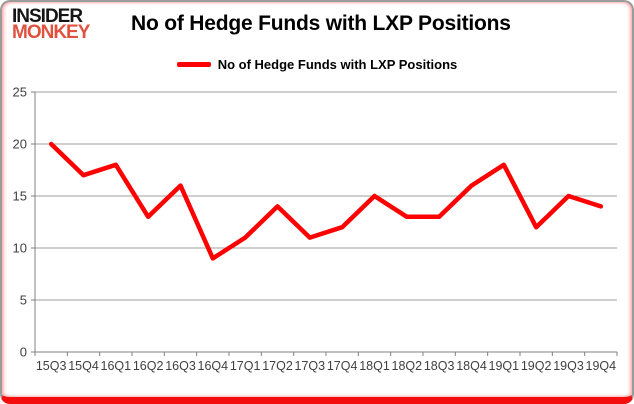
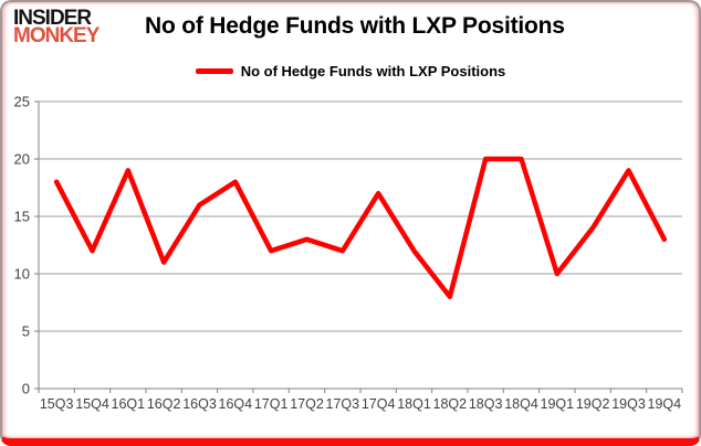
15Q3: 20 -> 18
15Q4: 17 -> 12
16Q1: 18 -> 19
16Q2: 13 -> 11
16Q4: 9 -> 18
17Q1: 11 -> 12
17Q2: 14 -> 13
17Q3: 11 -> 12
17Q4: 12 -> 17
18Q1: 15 -> 12
18Q2: 13 -> 8
18Q3: 13 -> 20
18Q4: 16 -> 20
19Q1: 18 -> 10
19Q2: 12 -> 14
19Q3: 15 -> 19
19Q4: 14 -> 13
